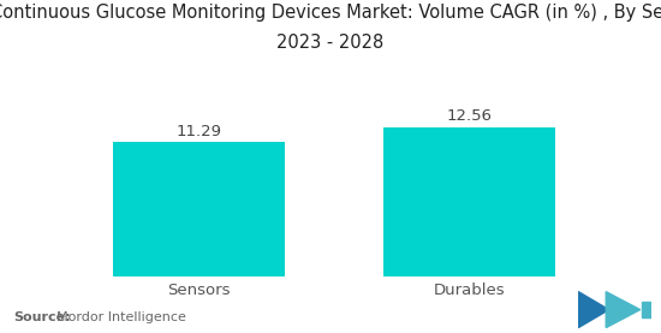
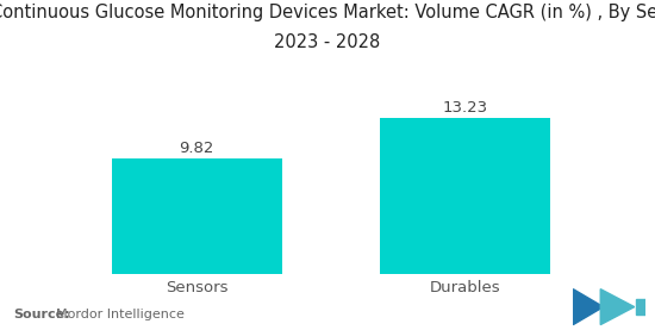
Sensors: 11.29 -> 9.82
Durables: 12.56 -> 13.23
